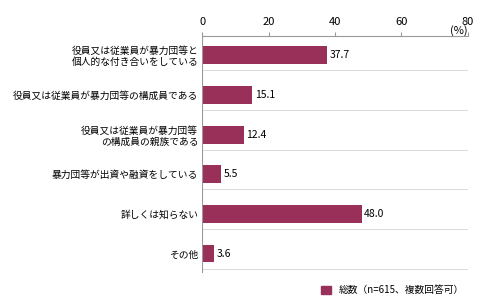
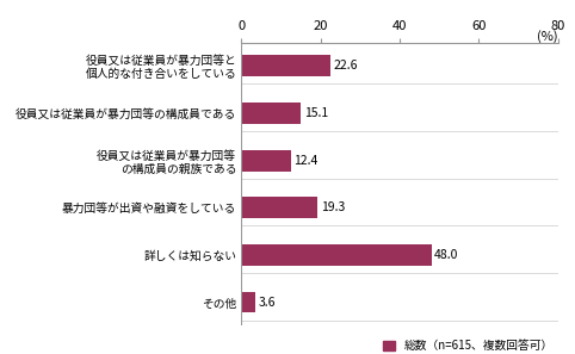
役員又は従業員が暴力団等と 個人的な付き合いをしている: 37.7 -> 22.6
暴力団等が出資や融資をしている: 5.5 -> 19.3
